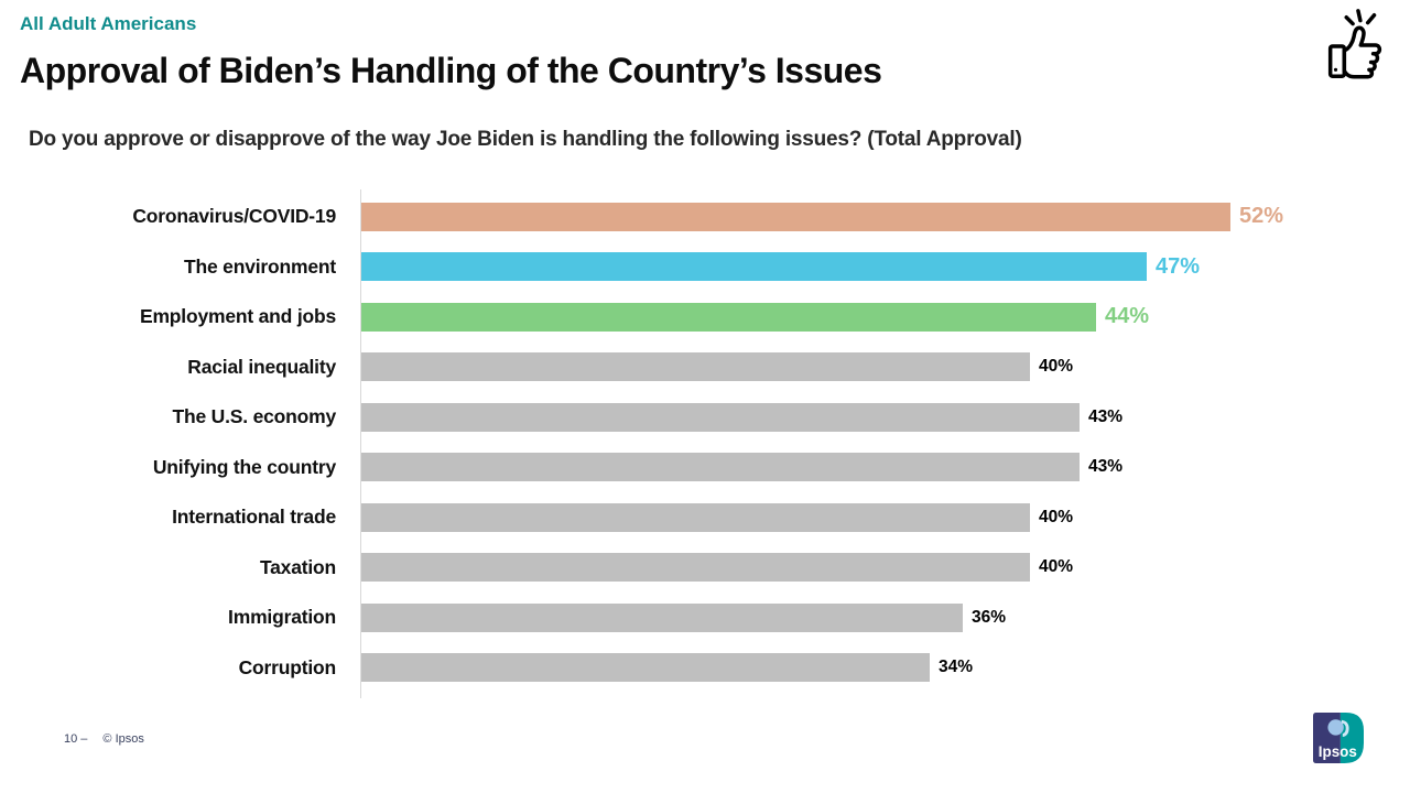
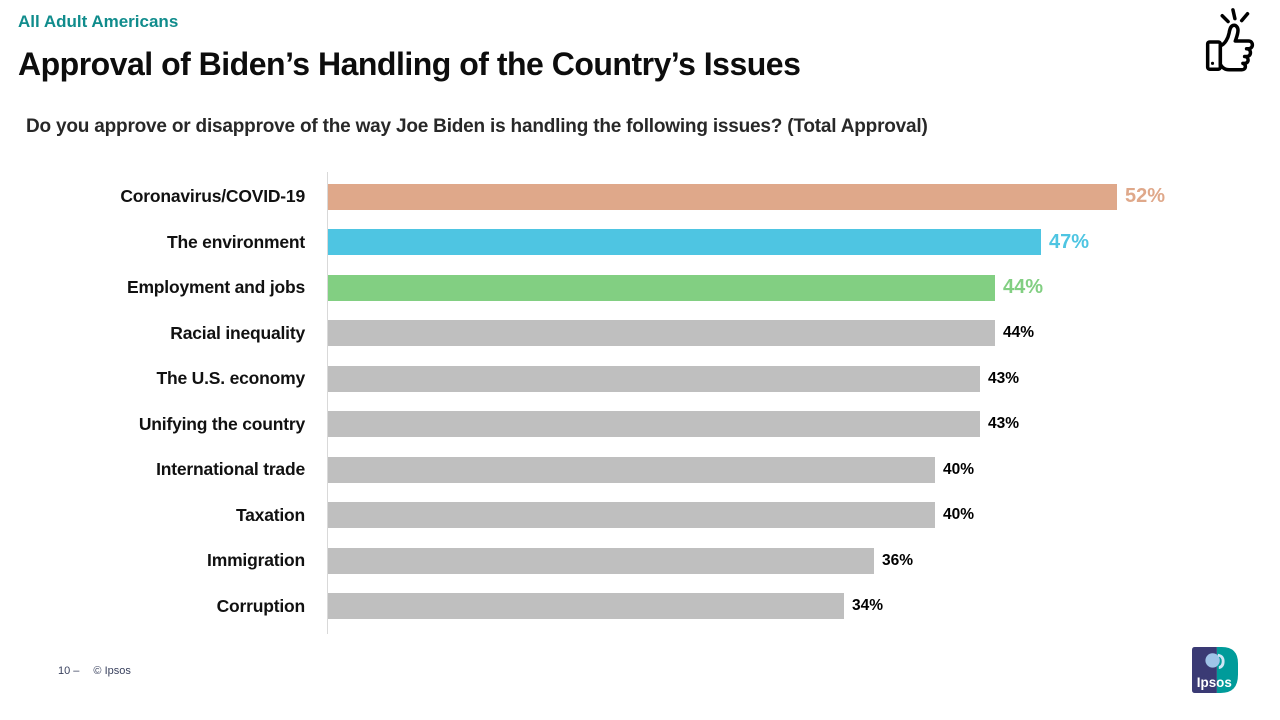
Racial inequality: 40% -> 44%
